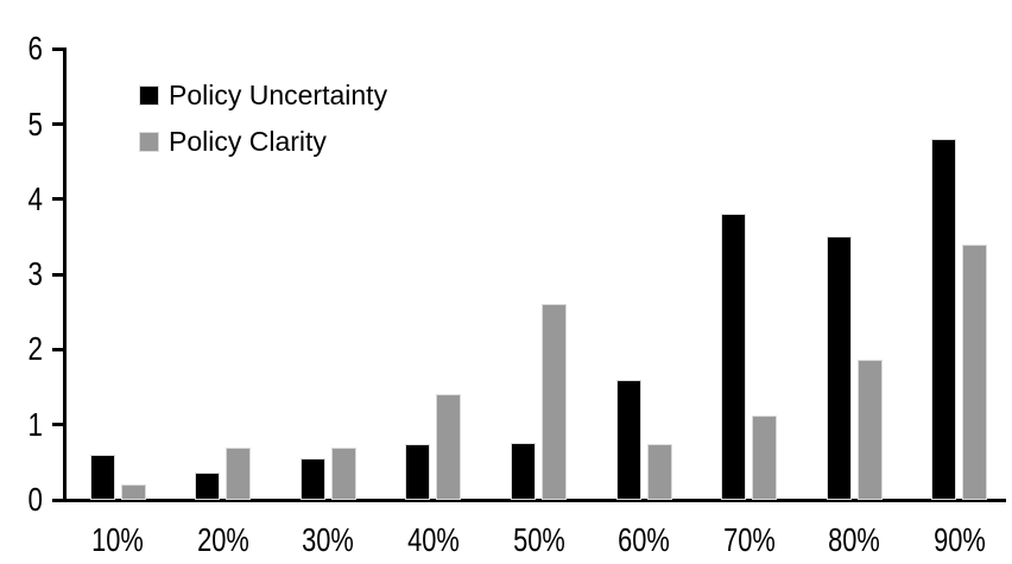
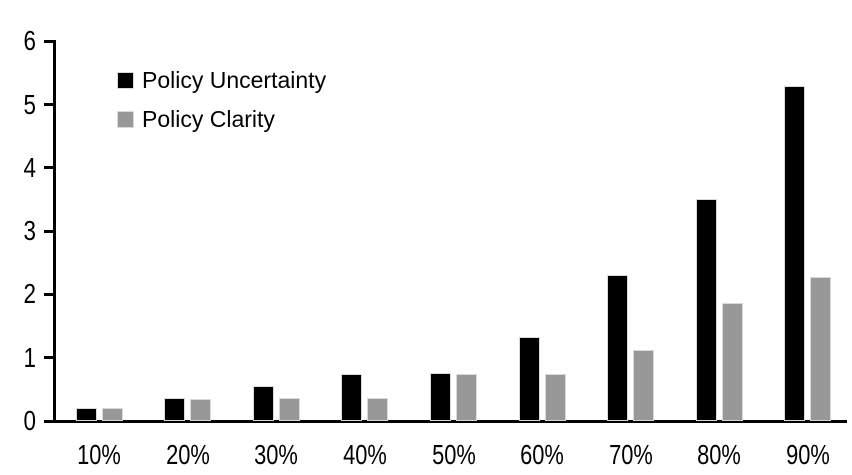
Policy Uncertainty/10%: 0.6 -> 0.2
Policy Clarity/20%: 0.7 -> 0.3
Policy Clarity/30%: 0.7 -> 0.4
Policy Clarity/40%: 1.4 -> 0.4
Policy Clarity/50%: 2.6 -> 0.8
Policy Uncertainty/60%: 1.6 -> 1.3
Policy Uncertainty/70%: 3.8 -> 2.3
Policy Uncertainty/90%: 4.8 -> 5.3
Policy Clarity/90%: 3.4 -> 2.3
